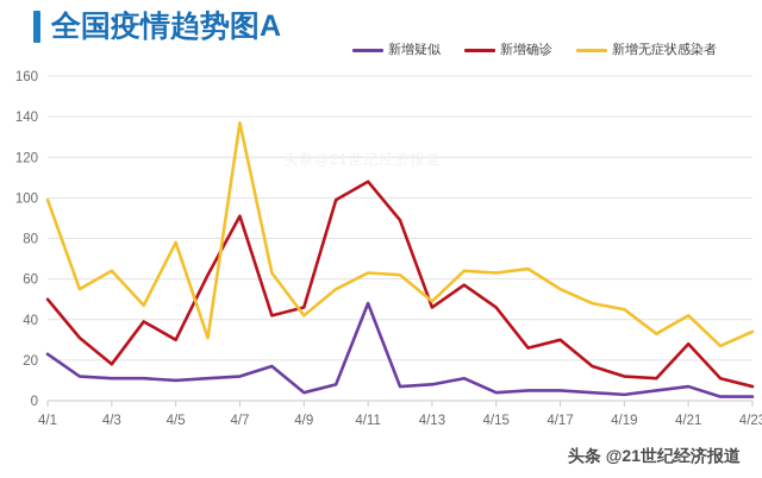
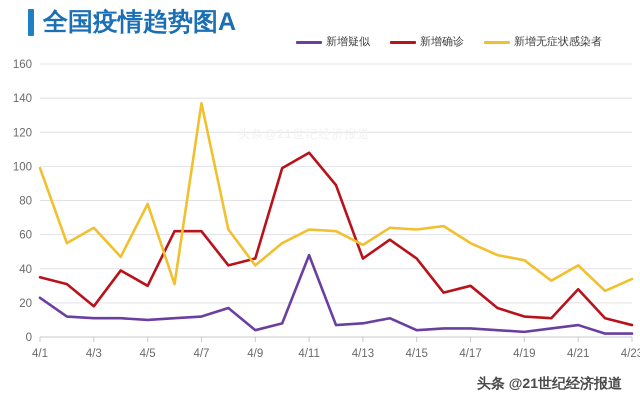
新增确诊/4/1: 50 -> 35
新增确诊/4/7: 91 -> 62
新增无症状感染者/4/13: 49 -> 54
